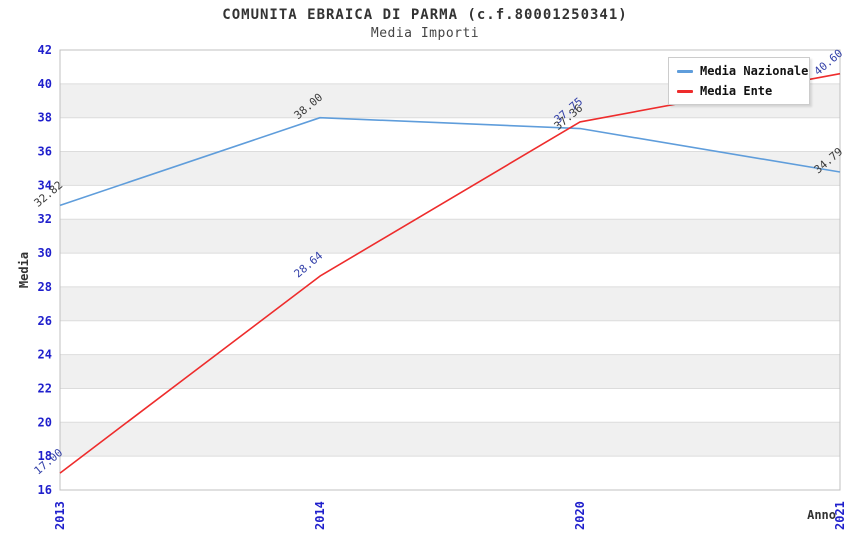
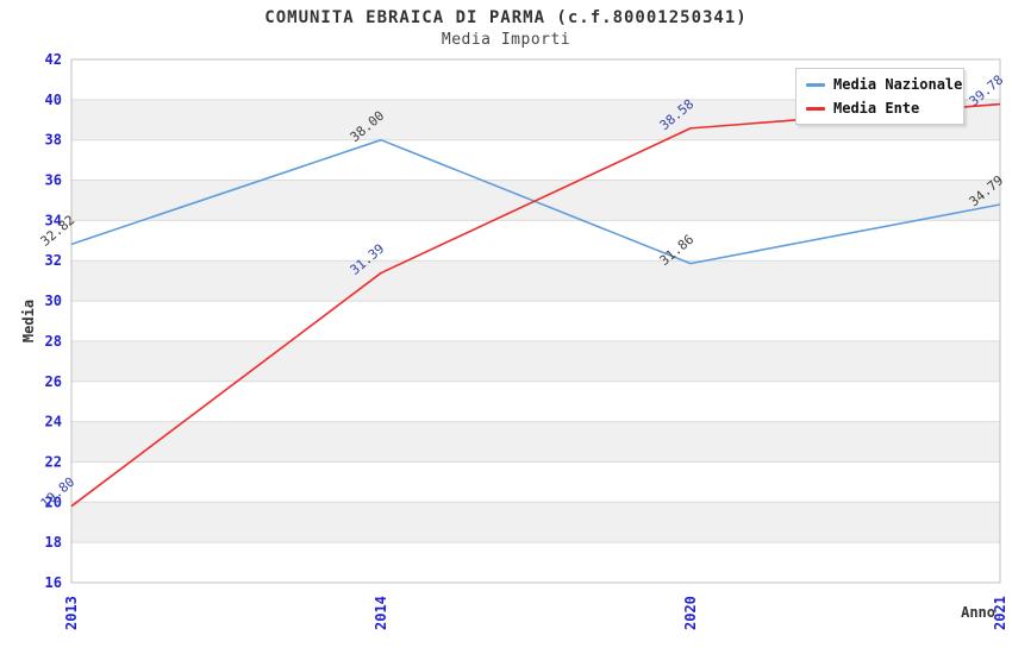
Media Ente/2013: 17.00 -> 19.80
Media Ente/2014: 28.64 -> 31.39
Media Nazionale/2020: 37.36 -> 31.86
Media Ente/2020: 37.75 -> 38.58
Media Ente/2021: 40.60 -> 39.78
